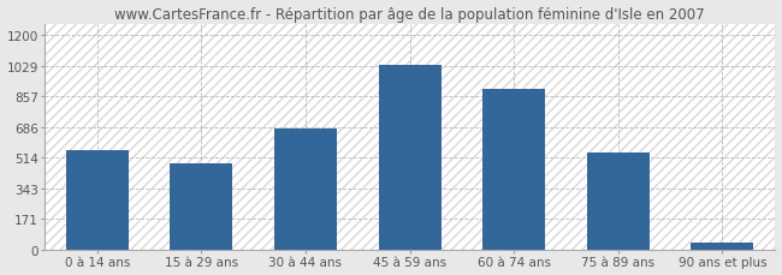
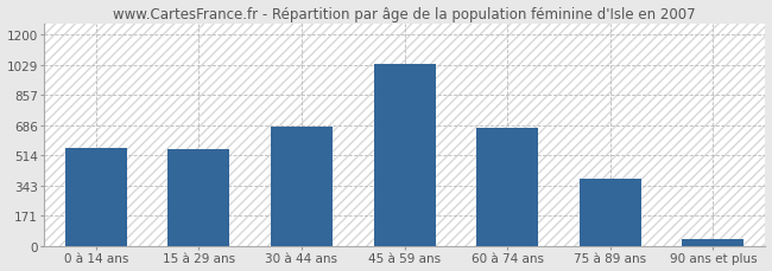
15 à 29 ans: 480 -> 550
60 à 74 ans: 900 -> 670
75 à 89 ans: 540 -> 380
